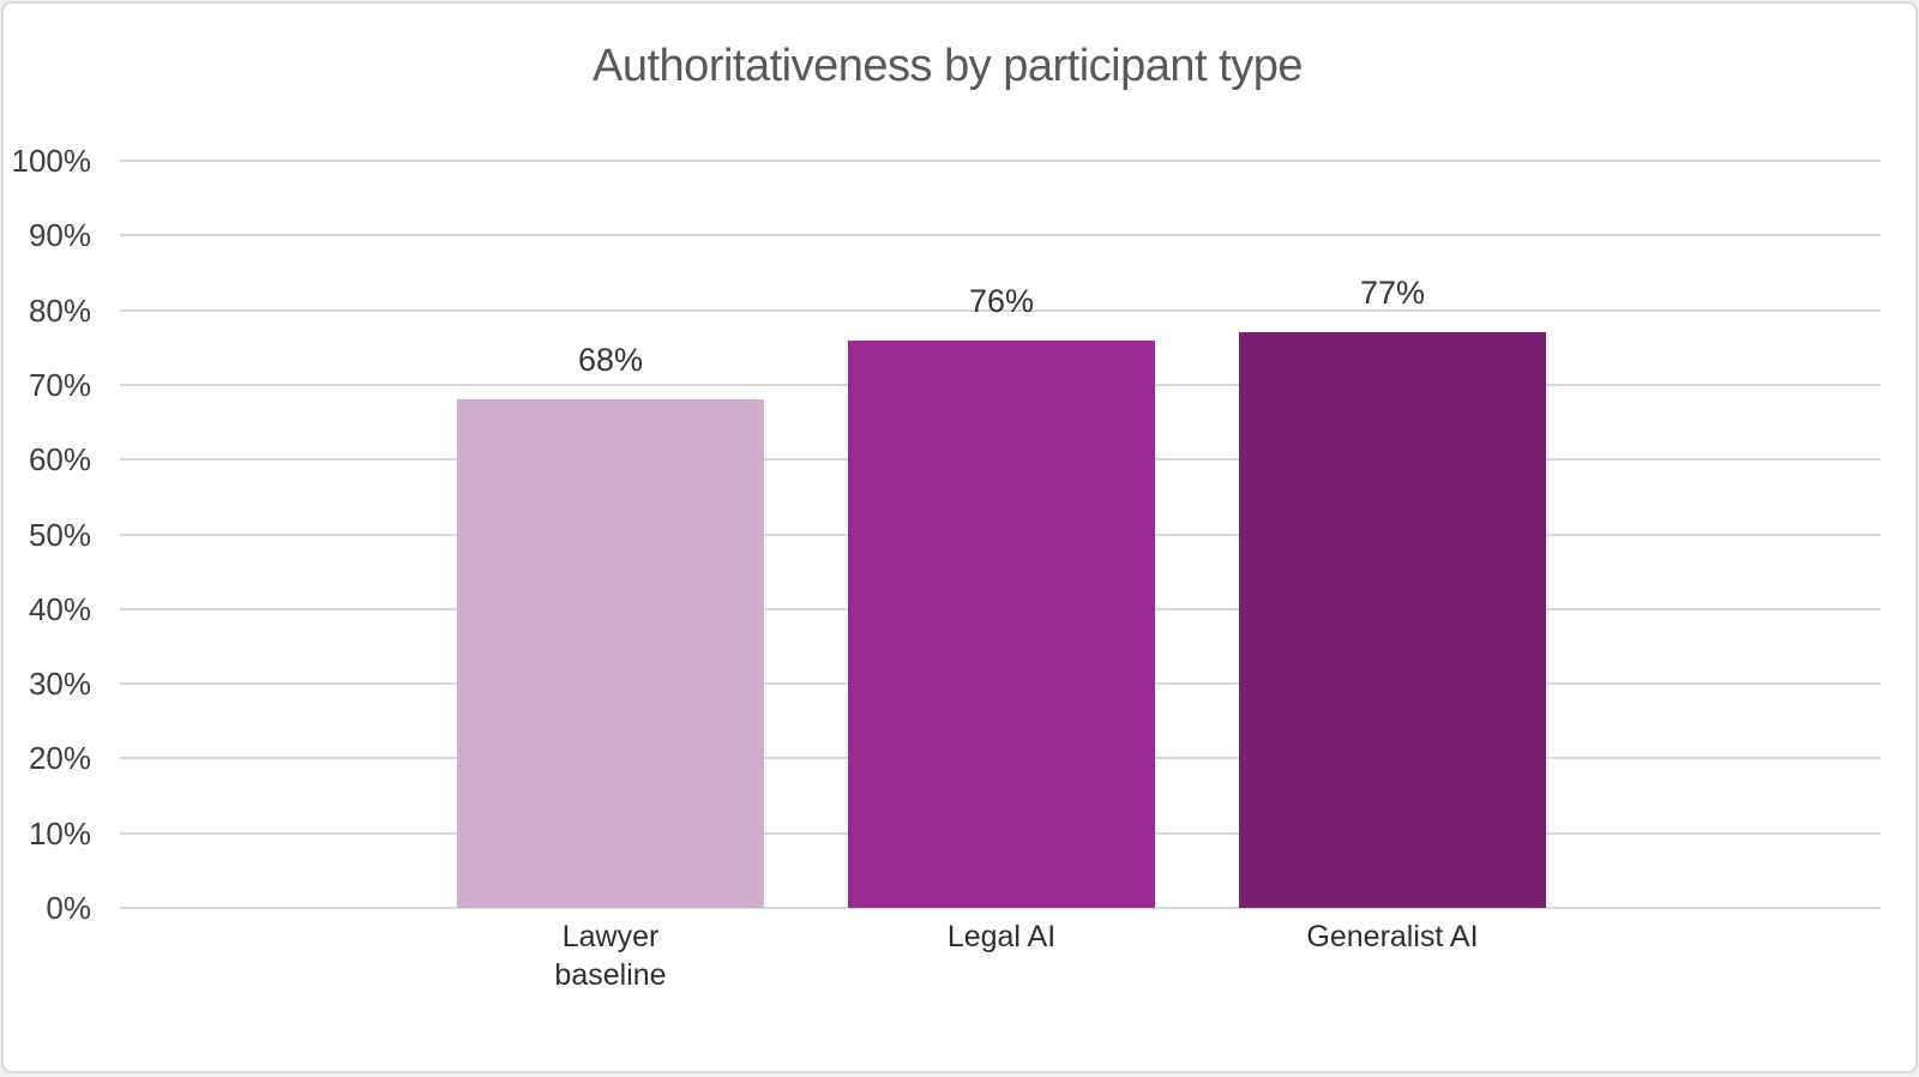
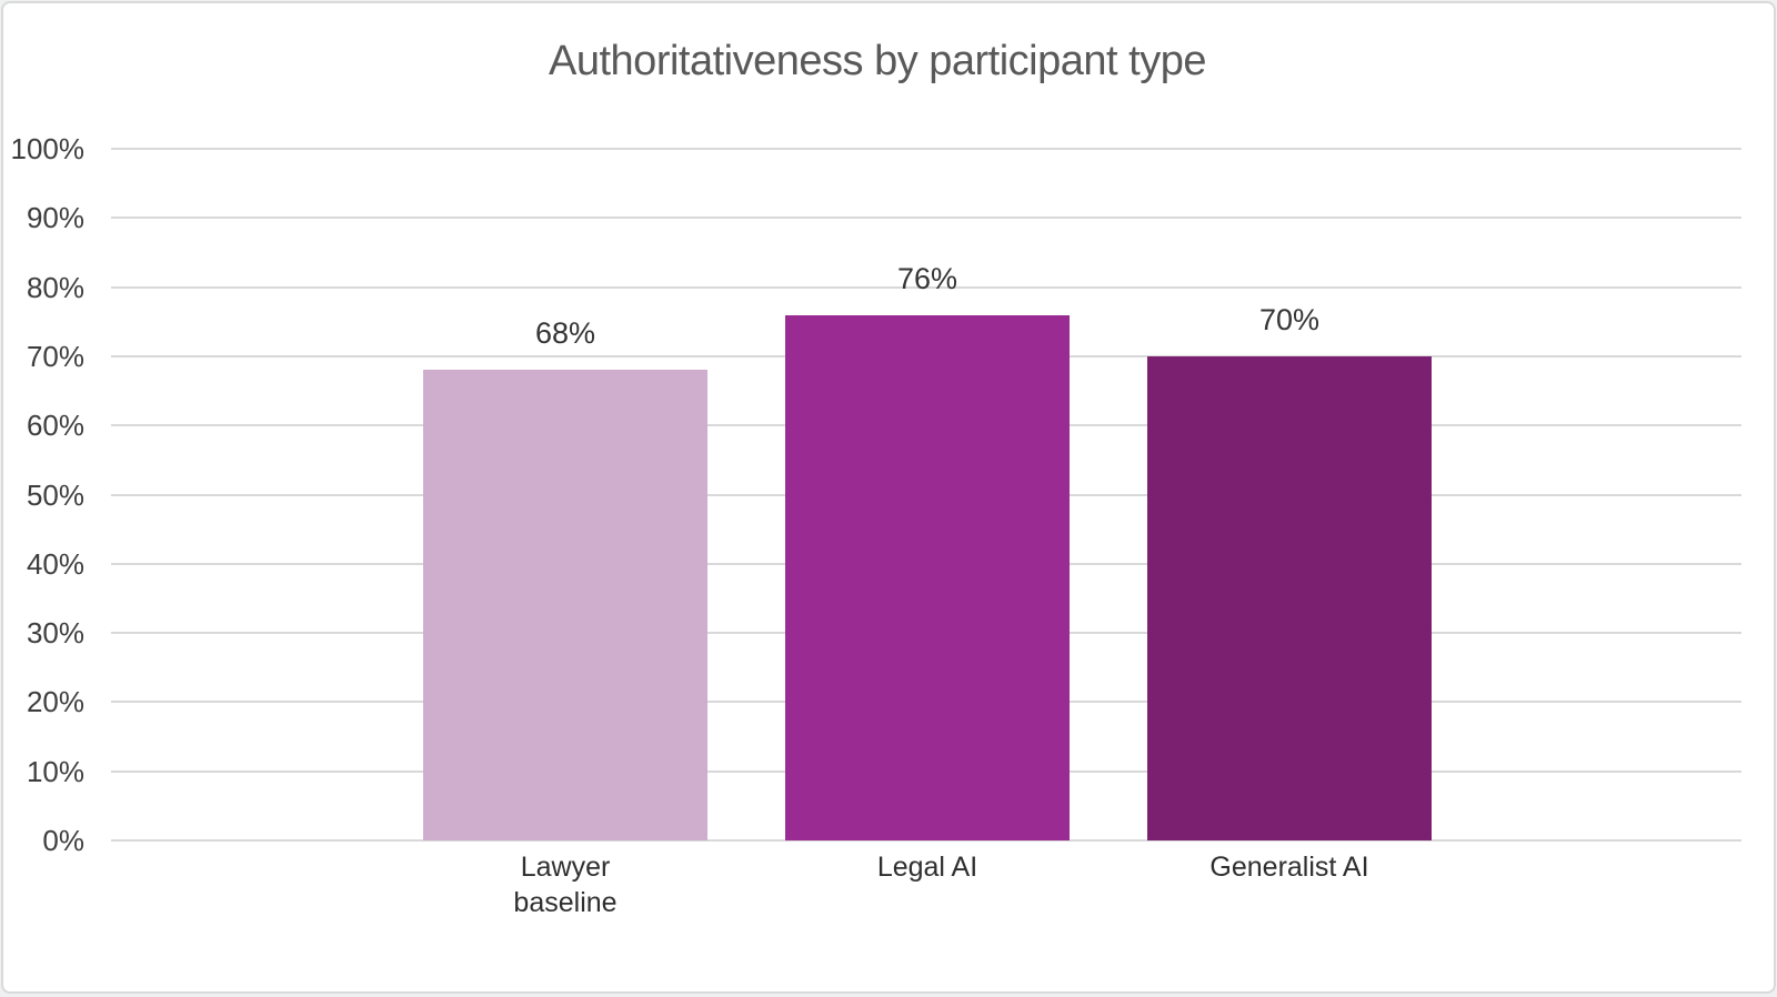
Generalist AI: 77% -> 70%
